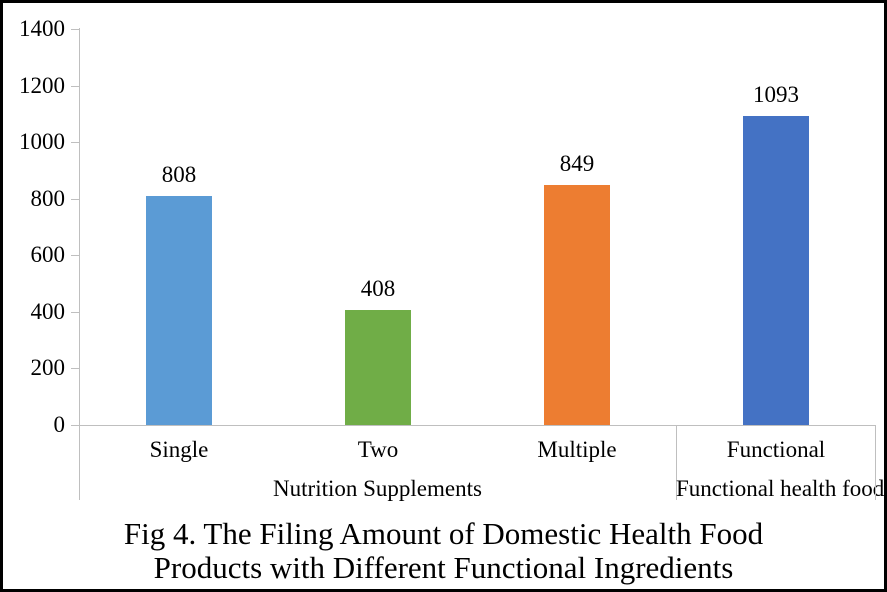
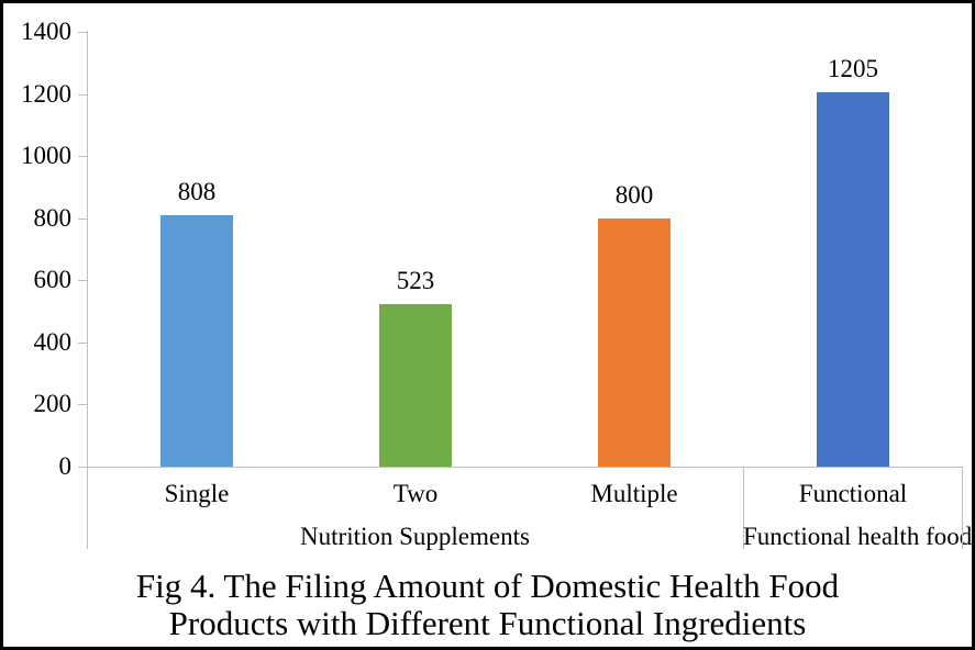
Two: 408 -> 523
Multiple: 849 -> 800
Functional: 1093 -> 1205
